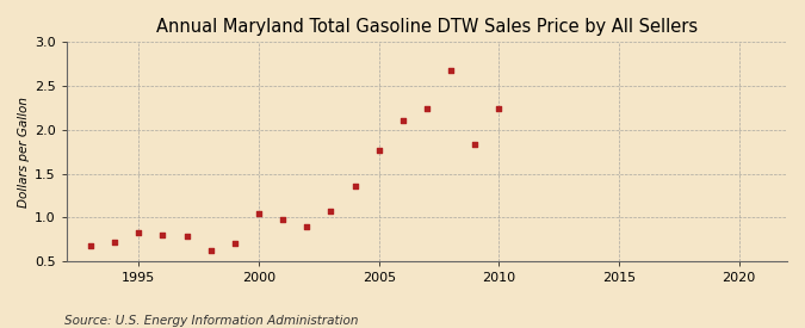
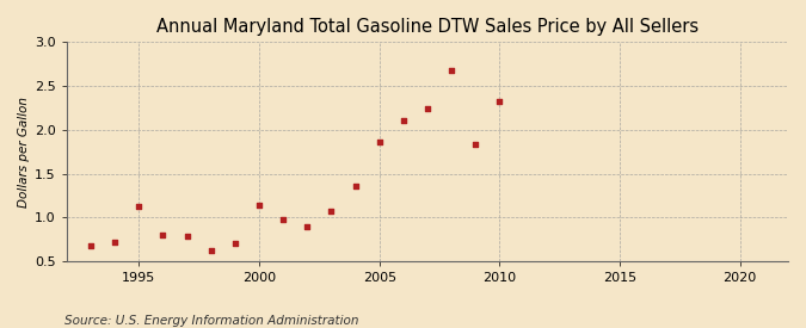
1995: 0.82 -> 1.12
2000: 1.04 -> 1.14
2005: 1.77 -> 1.86
2010: 2.24 -> 2.32
